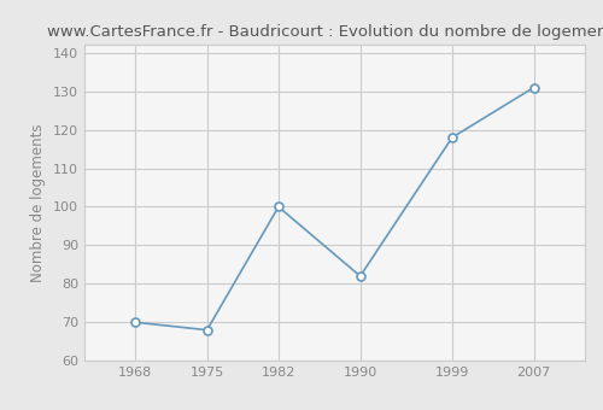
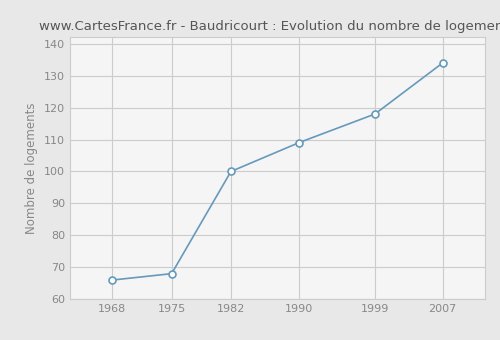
1968: 70 -> 66
1990: 82 -> 109
2007: 131 -> 134
